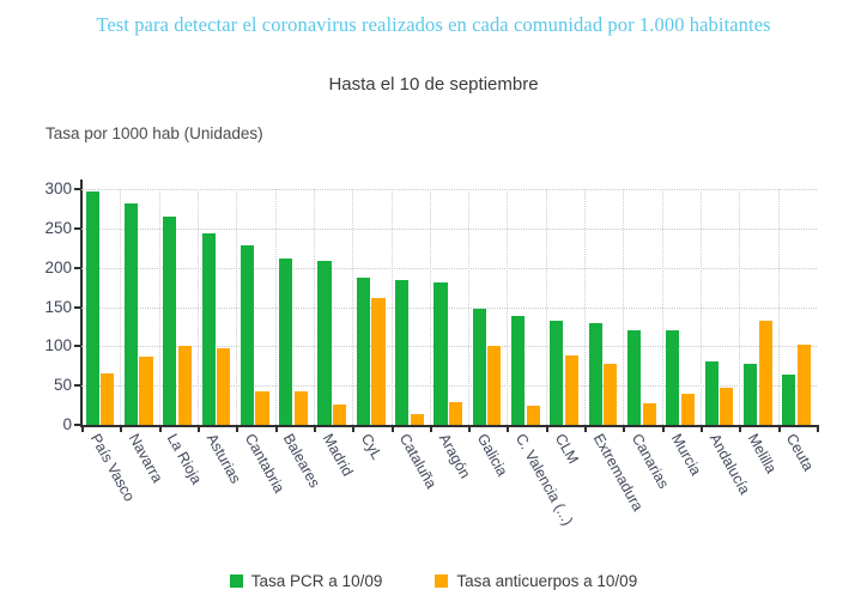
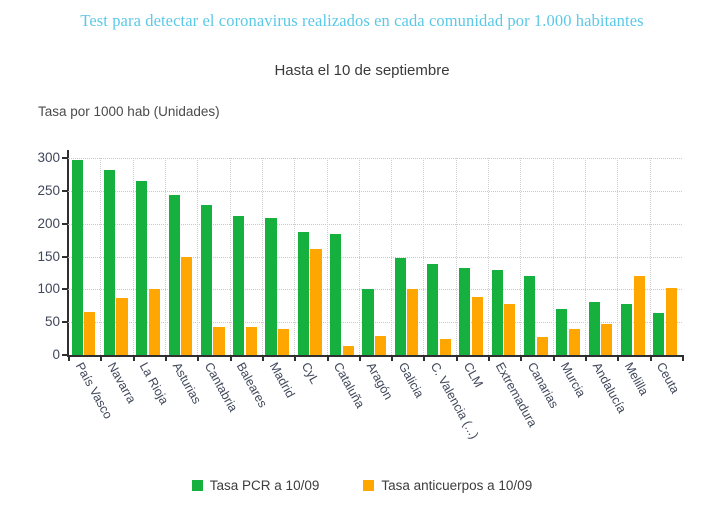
Tasa anticuerpos a 10/09/Asturias: 100 -> 150
Tasa anticuerpos a 10/09/Madrid: 30 -> 40
Tasa PCR a 10/09/Aragón: 180 -> 100
Tasa PCR a 10/09/Murcia: 120 -> 70
Tasa anticuerpos a 10/09/Melilla: 130 -> 120
